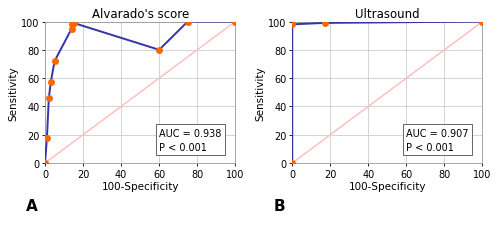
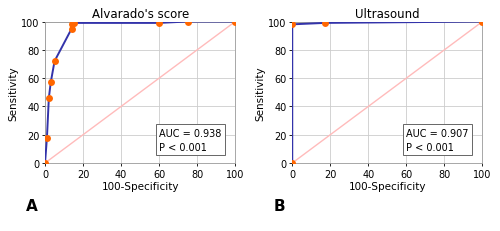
Alvarado's score/60: 80 -> 99
